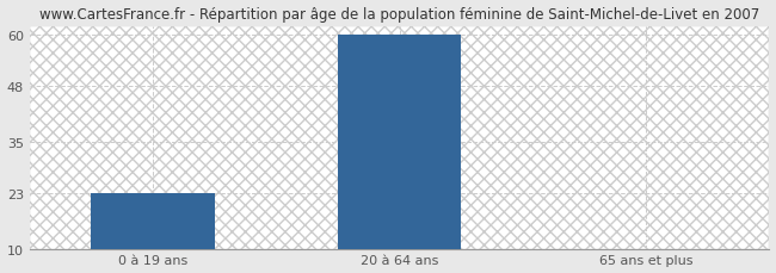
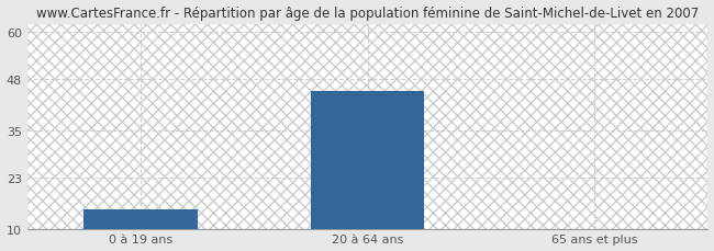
0 à 19 ans: 23 -> 15
20 à 64 ans: 60 -> 45
